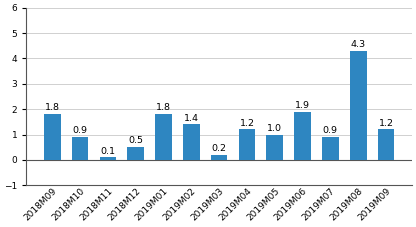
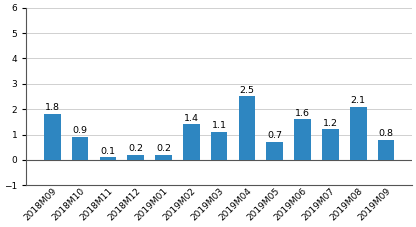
2018M12: 0.5 -> 0.2
2019M01: 1.8 -> 0.2
2019M03: 0.2 -> 1.1
2019M04: 1.2 -> 2.5
2019M05: 1.0 -> 0.7
2019M06: 1.9 -> 1.6
2019M07: 0.9 -> 1.2
2019M08: 4.3 -> 2.1
2019M09: 1.2 -> 0.8
